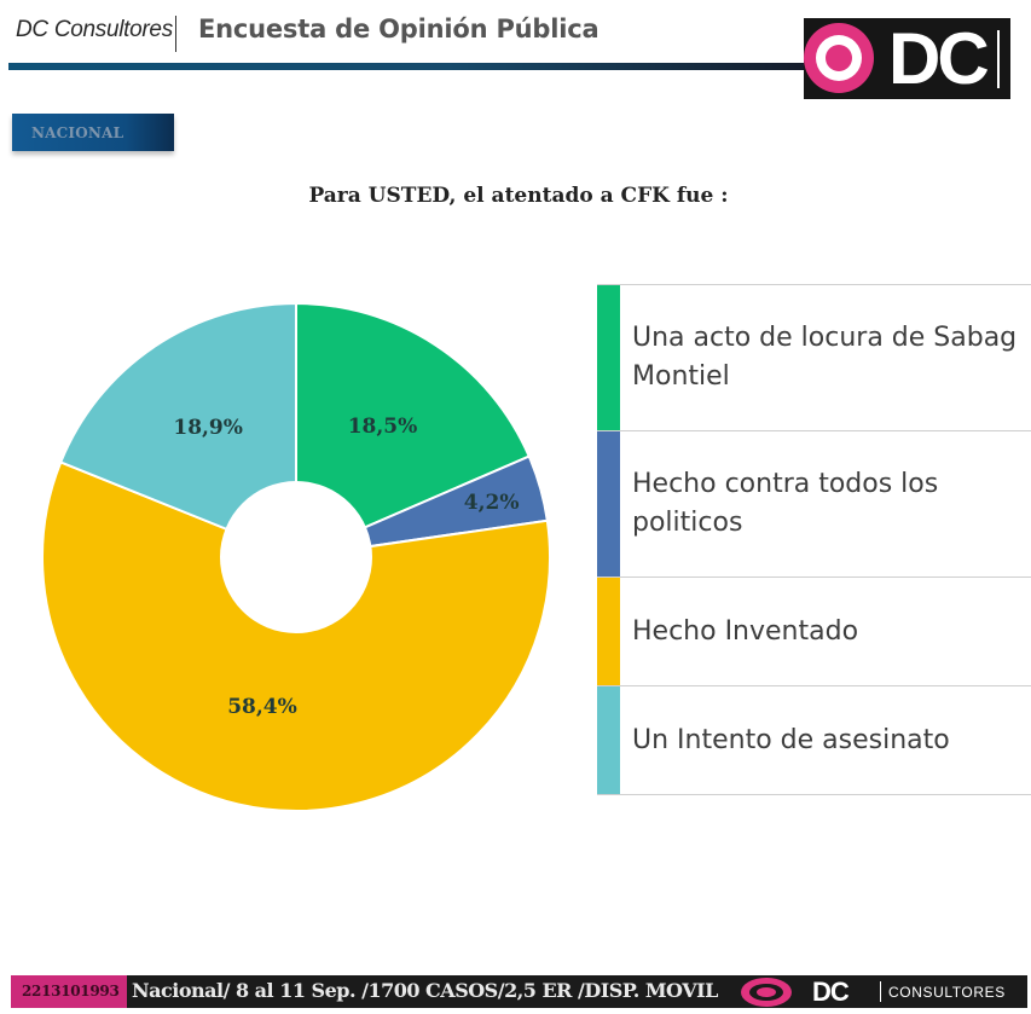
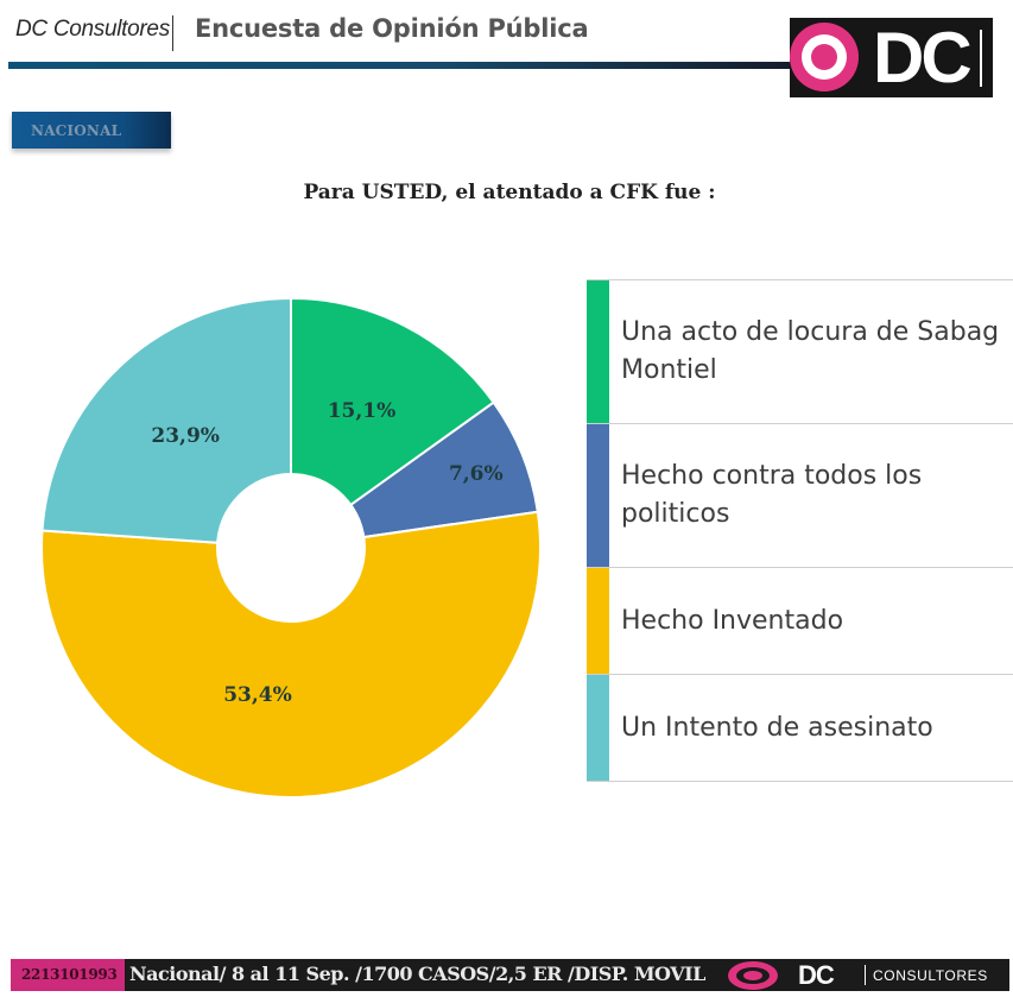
Una acto de locura de Sabag Montiel: 18,5% -> 15,1%
Hecho contra todos los politicos: 4,2% -> 7,6%
Hecho Inventado: 58,4% -> 53,4%
Un Intento de asesinato: 18,9% -> 23,9%
